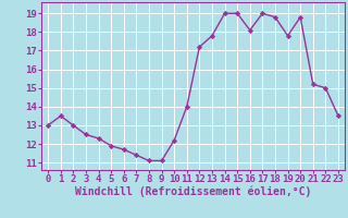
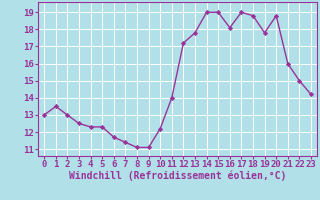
5: 11.9 -> 12.3
21: 15.2 -> 16.0
23: 13.5 -> 14.2
